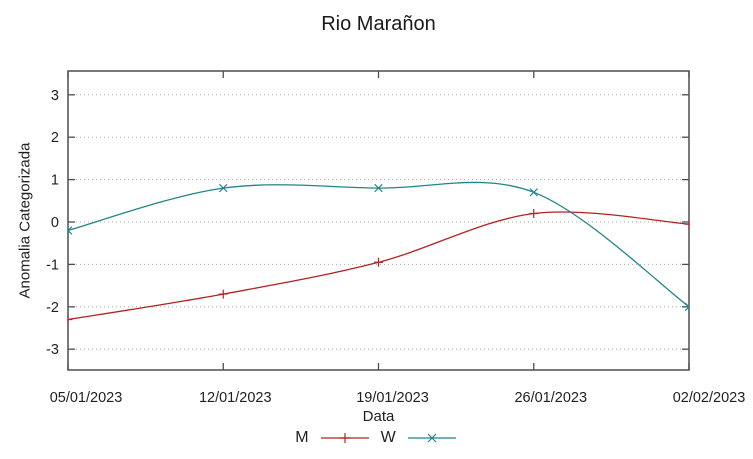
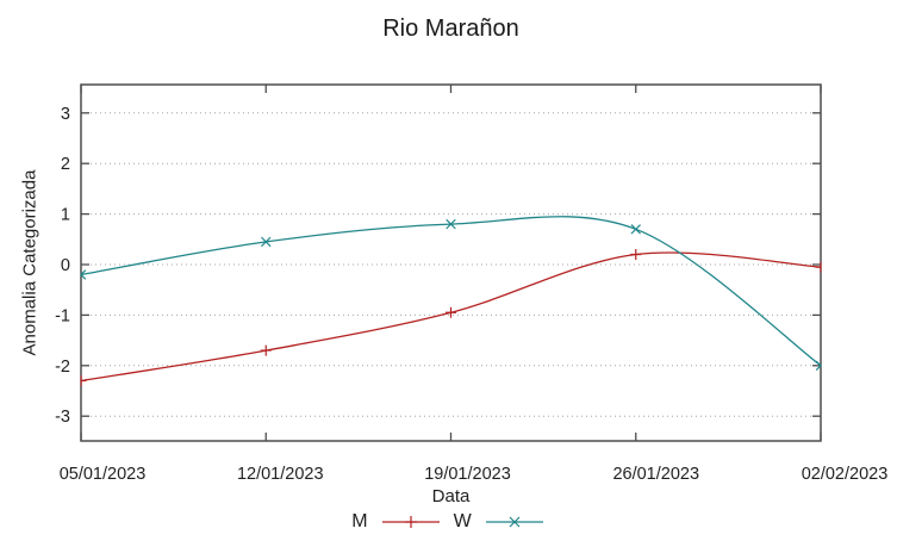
W/12/01/2023: 0.8 -> 0.5
